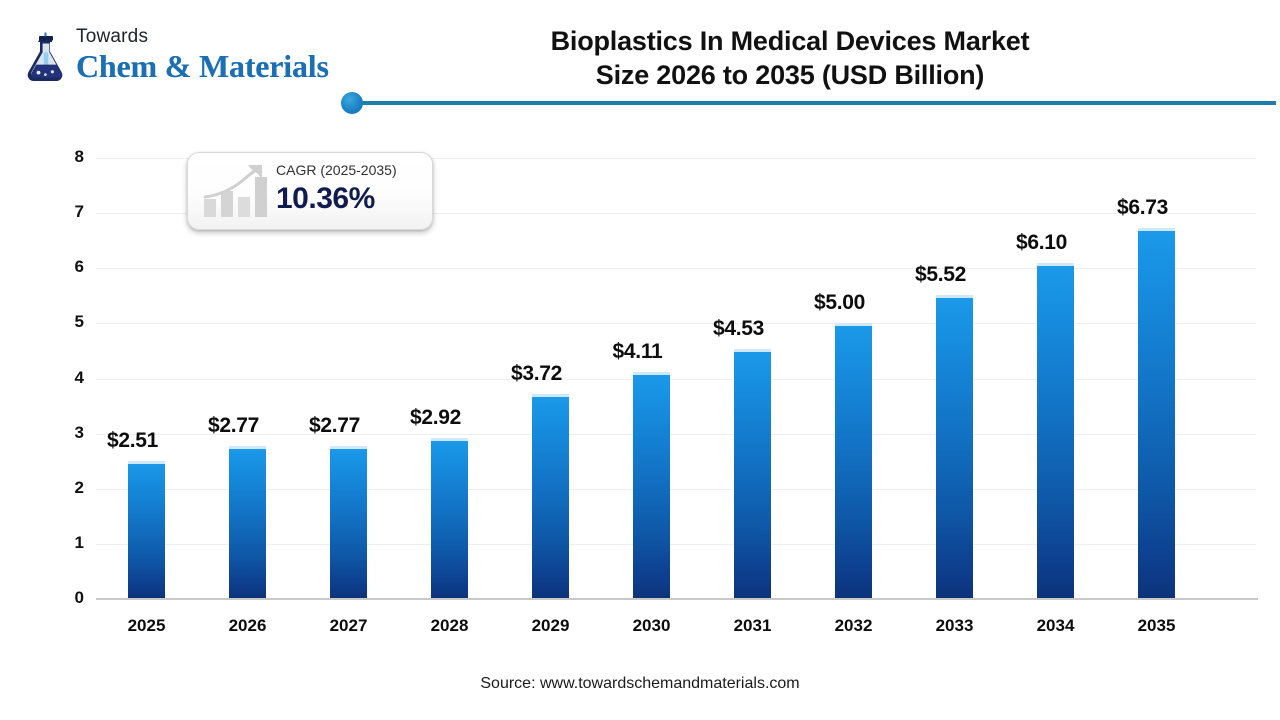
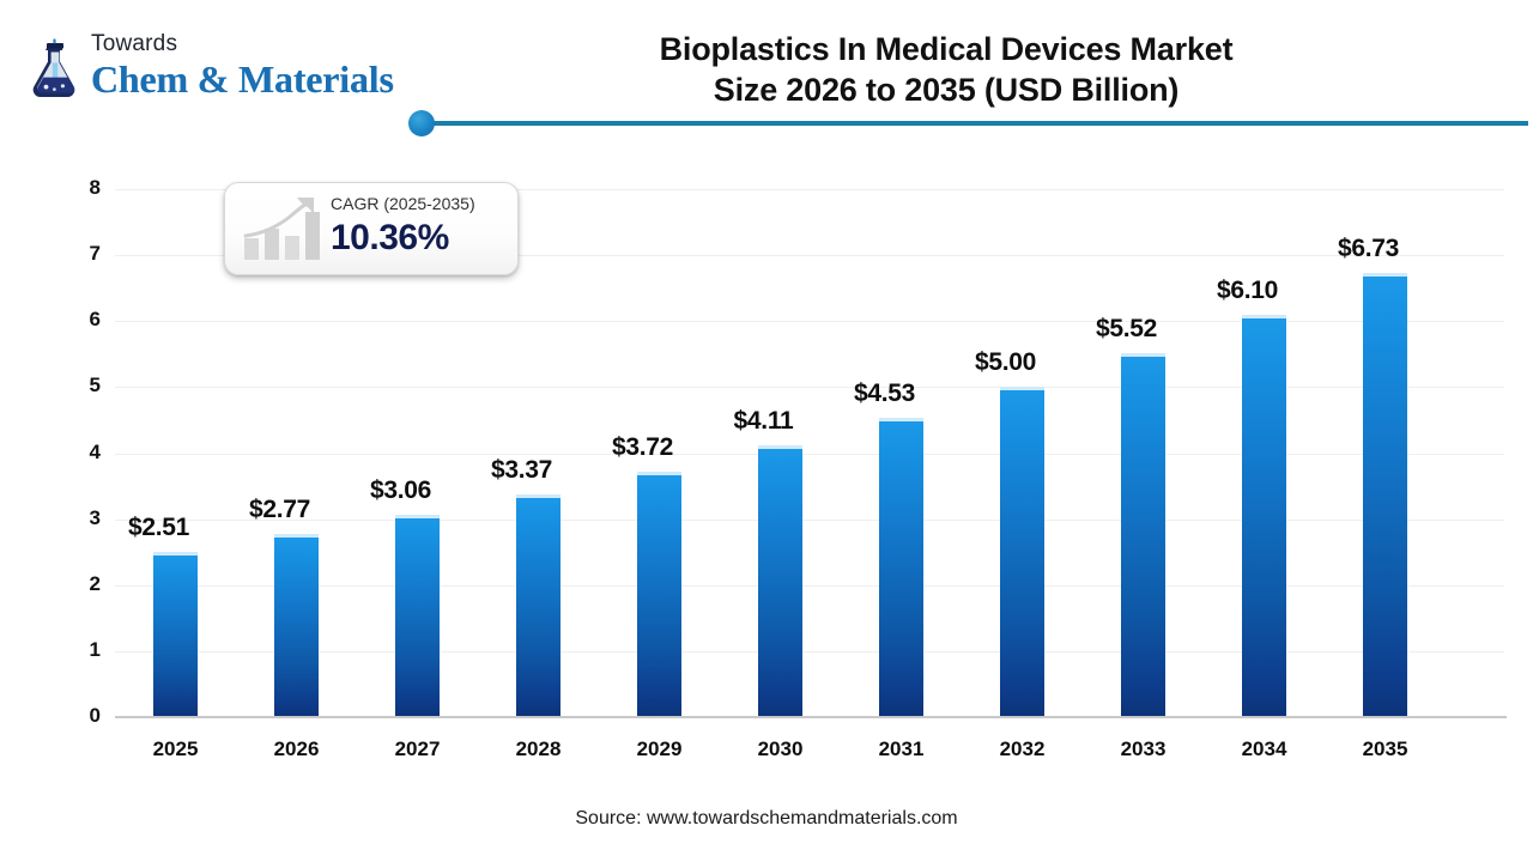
2027: $2.77 -> $3.06
2028: $2.92 -> $3.37
